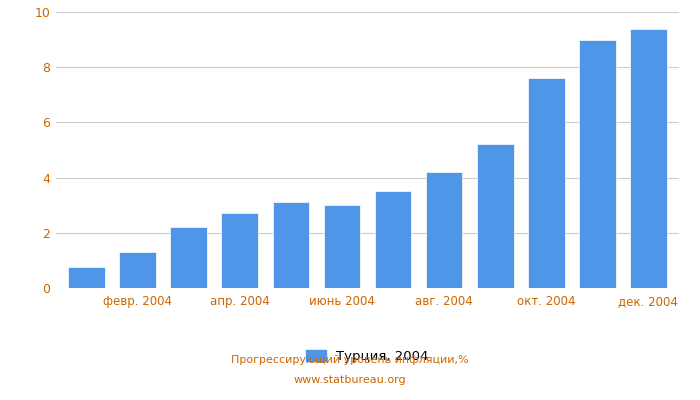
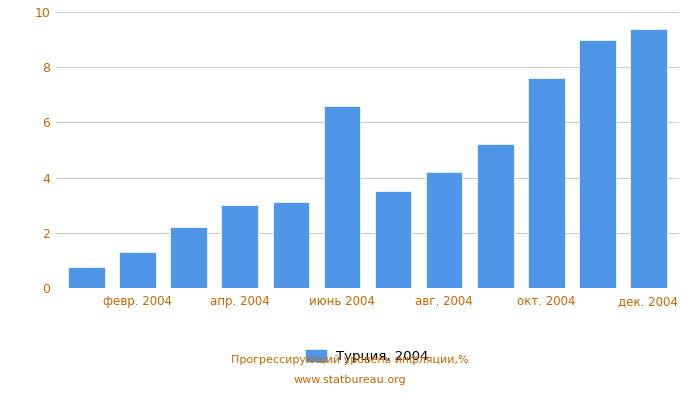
апр. 2004: 2.70 -> 3.00
июнь 2004: 3.00 -> 6.60
